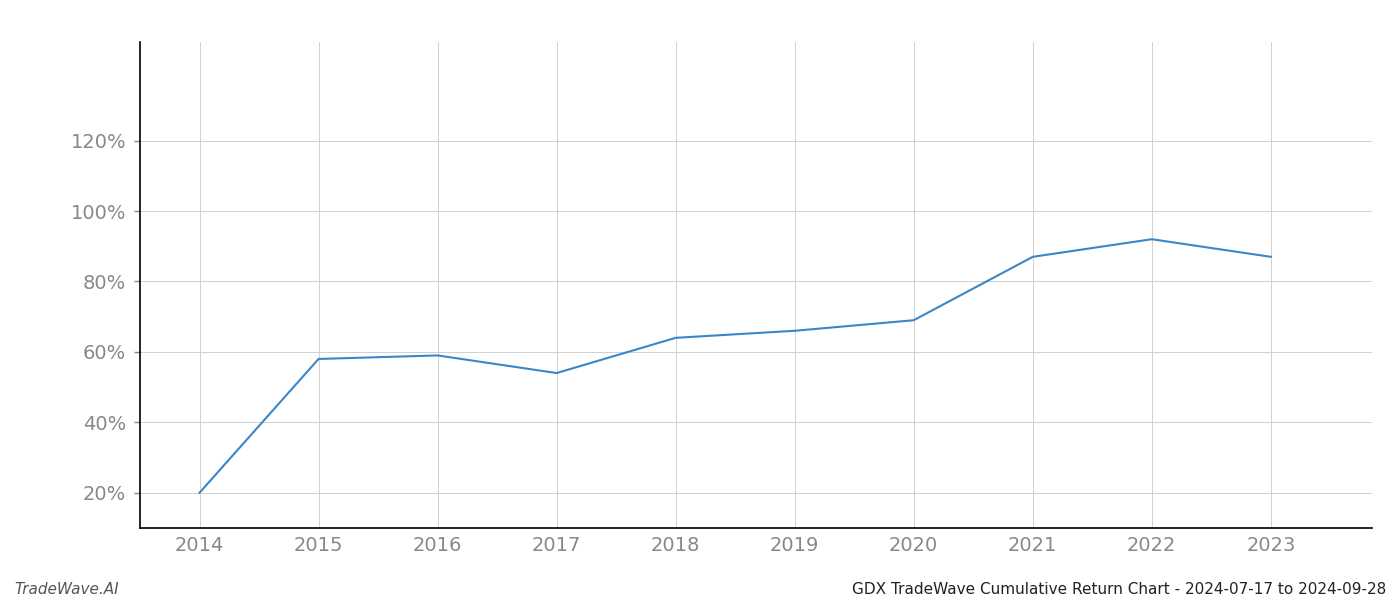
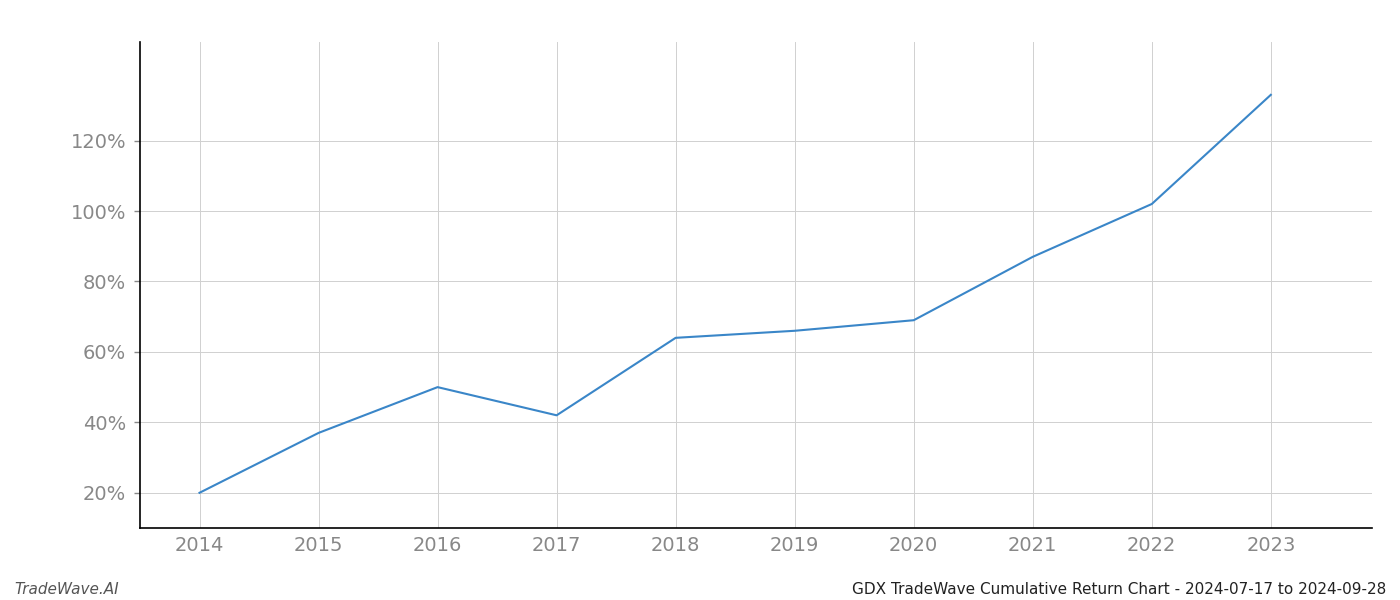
2015: 58% -> 37%
2016: 59% -> 50%
2017: 54% -> 42%
2022: 92% -> 102%
2023: 87% -> 133%
